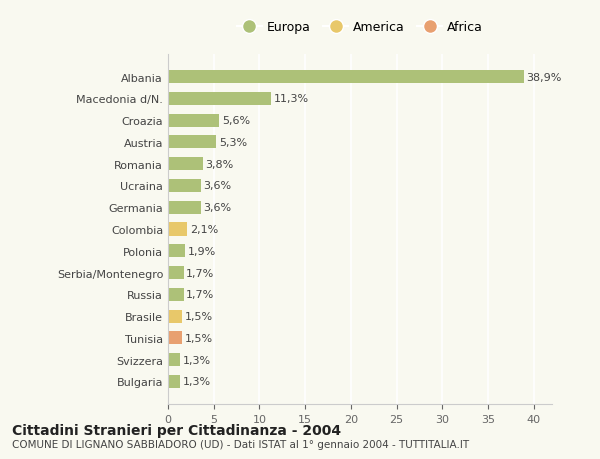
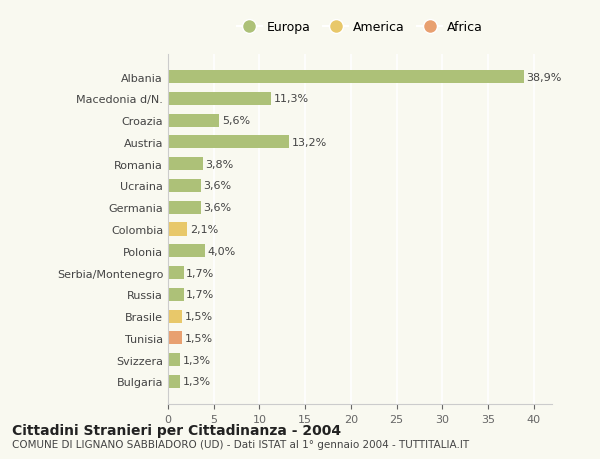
Austria: 5,3% -> 13,2%
Polonia: 1,9% -> 4,0%
